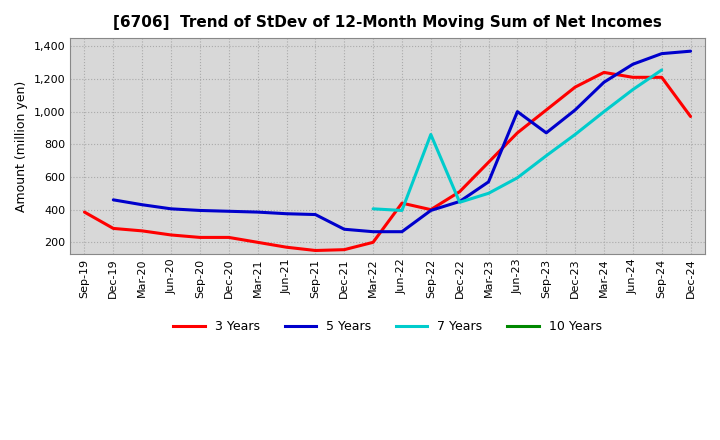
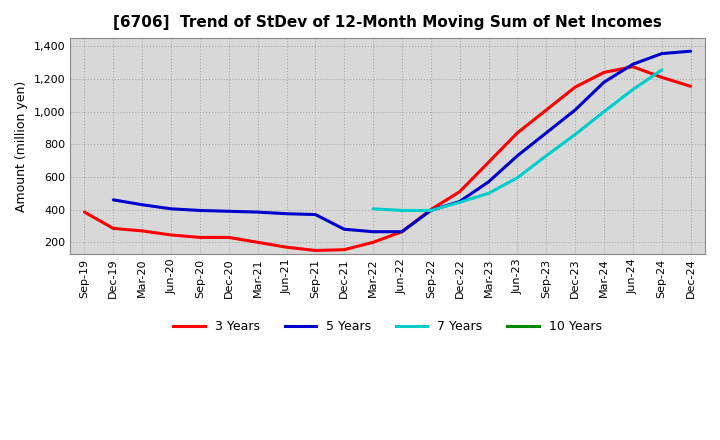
3 Years/Jun-22: 440 -> 260
7 Years/Sep-22: 860 -> 400
5 Years/Jun-23: 1,000 -> 730
3 Years/Jun-24: 1,210 -> 1,280
3 Years/Dec-24: 970 -> 1,160
